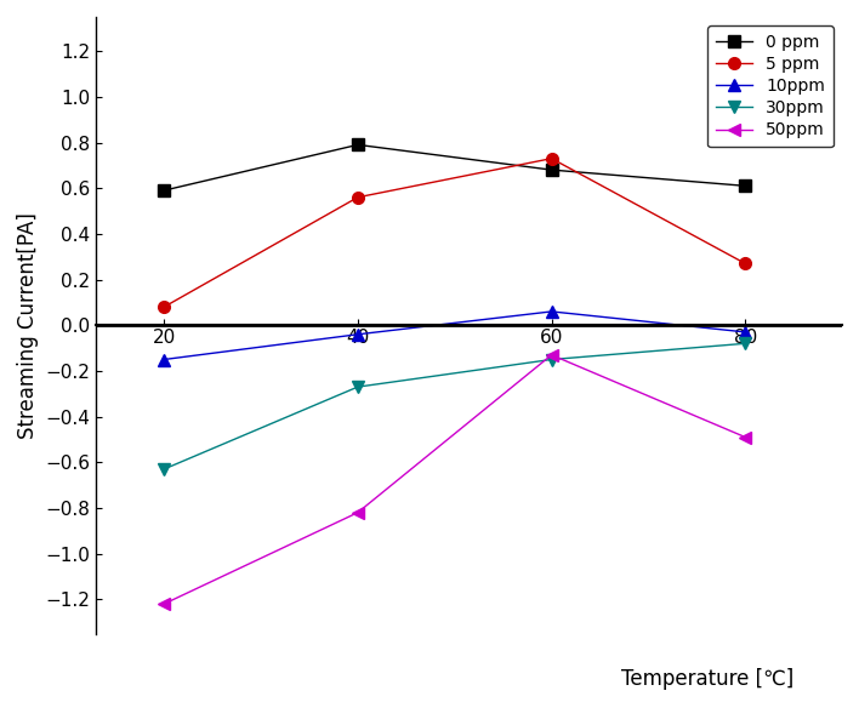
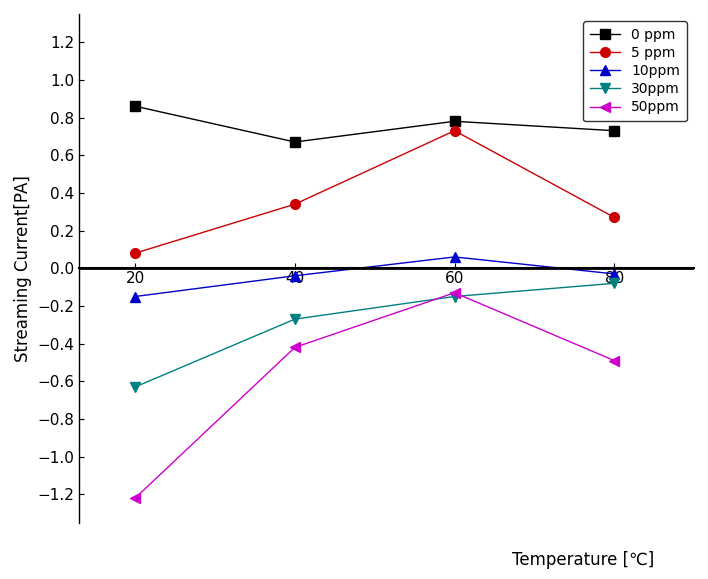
0 ppm/20: 0.59 -> 0.86
0 ppm/40: 0.79 -> 0.67
5 ppm/40: 0.56 -> 0.34
50ppm/40: -0.82 -> -0.42
0 ppm/60: 0.68 -> 0.78
0 ppm/80: 0.61 -> 0.73
